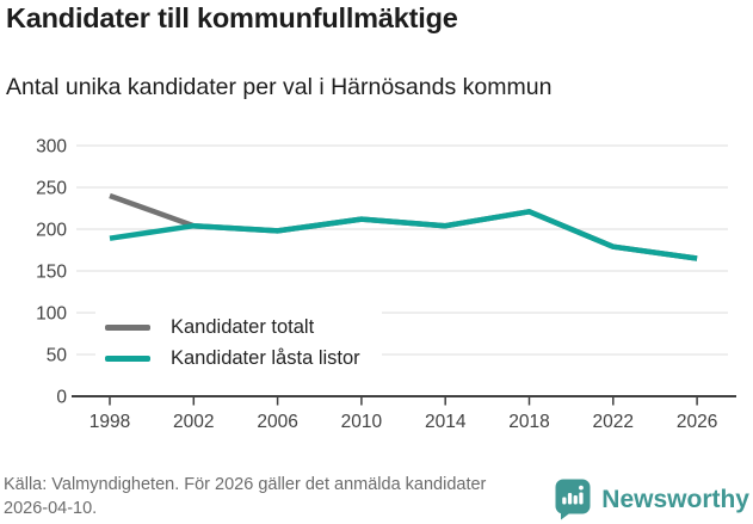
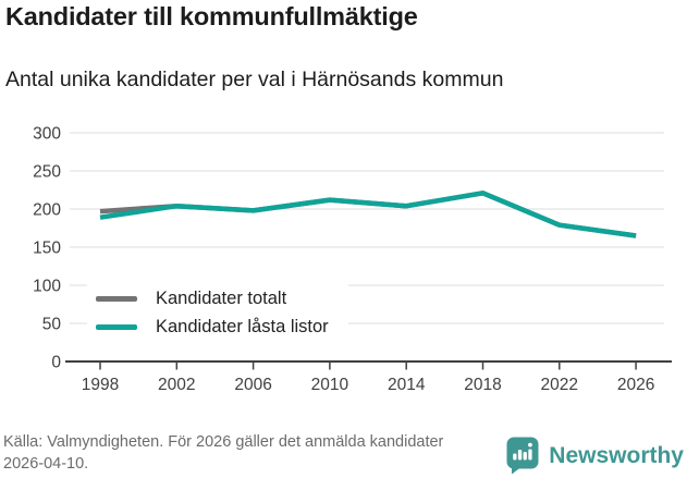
Kandidater totalt/1998: 240 -> 200
